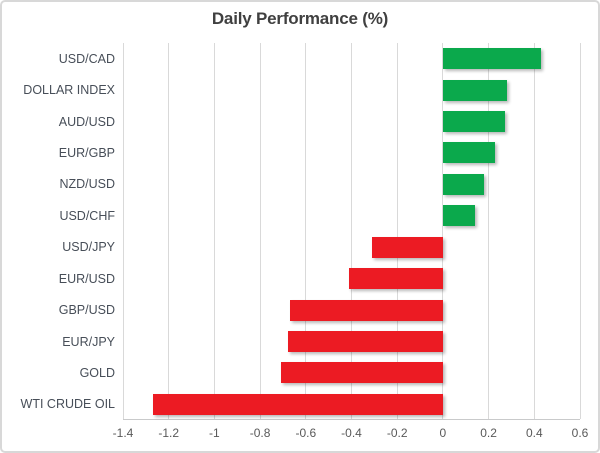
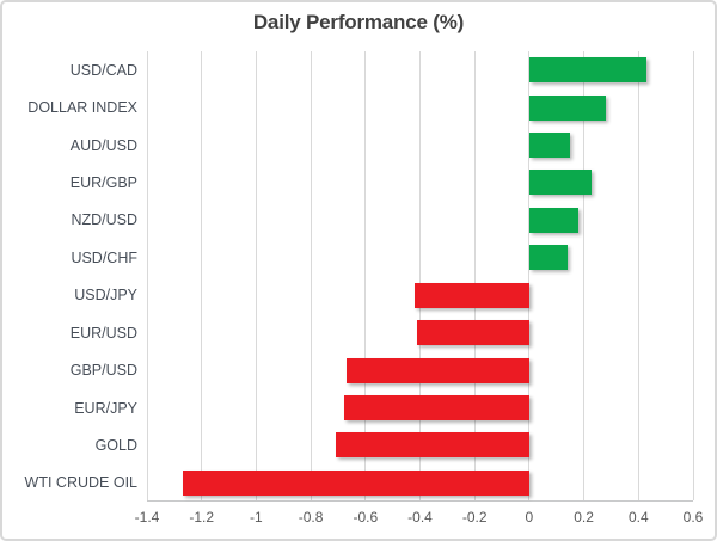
AUD/USD: 0.27 -> 0.15
USD/JPY: -0.31 -> -0.42
